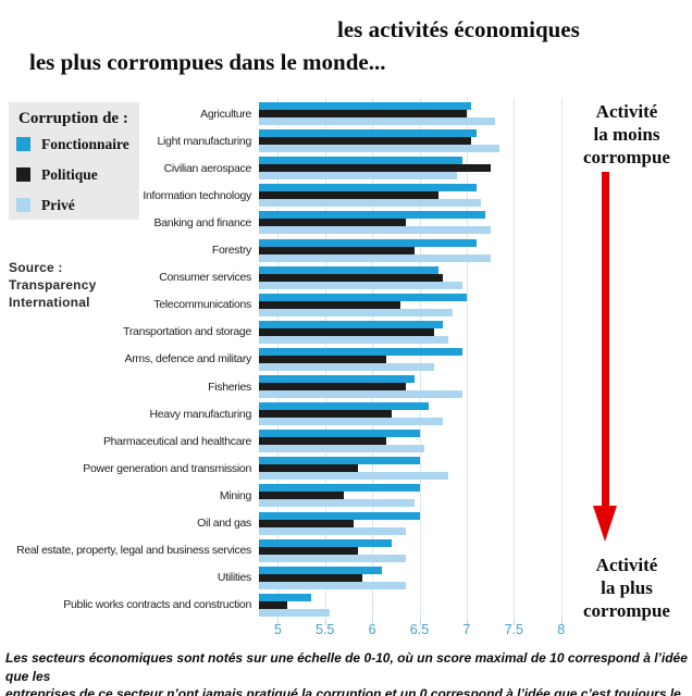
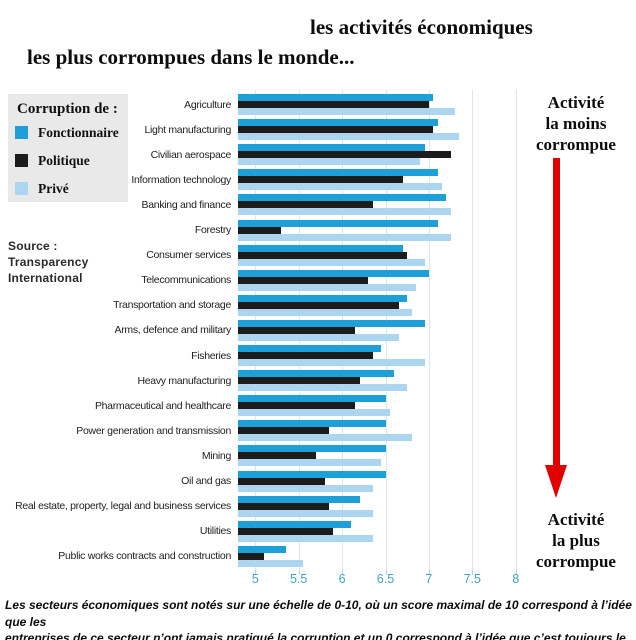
Politique/Forestry: 6.5 -> 5.3
